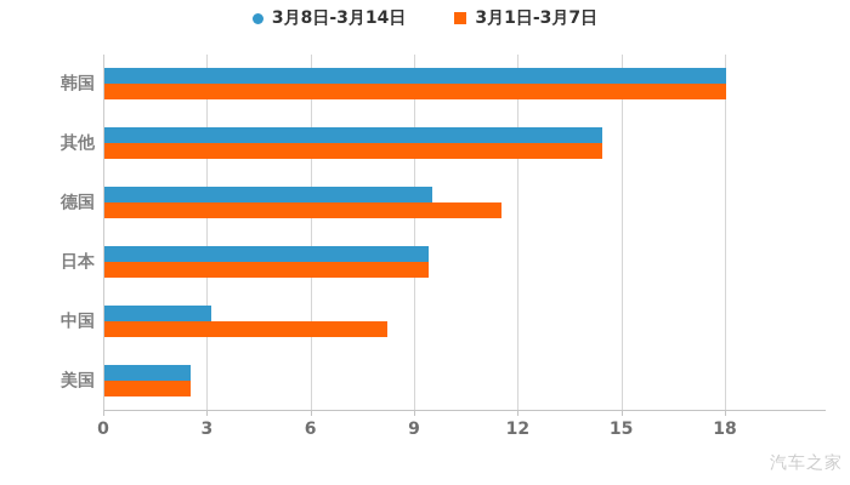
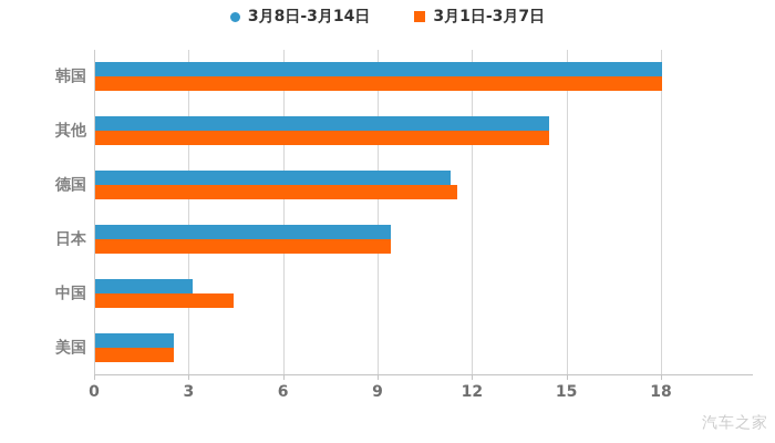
3月8日-3月14日/德国: 9.5 -> 11.3
3月1日-3月7日/中国: 8.2 -> 4.4
